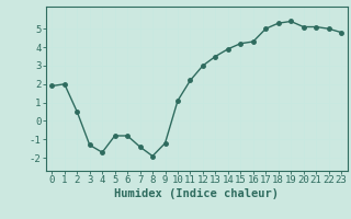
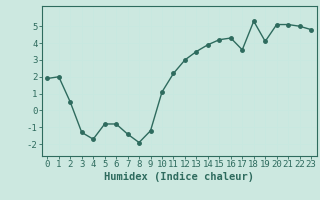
17: 5.0 -> 3.6
19: 5.4 -> 4.1
